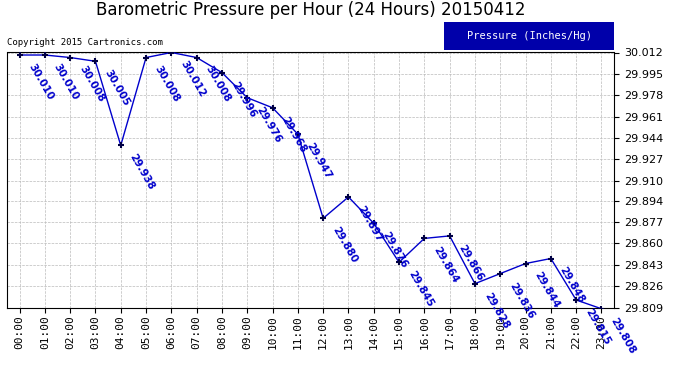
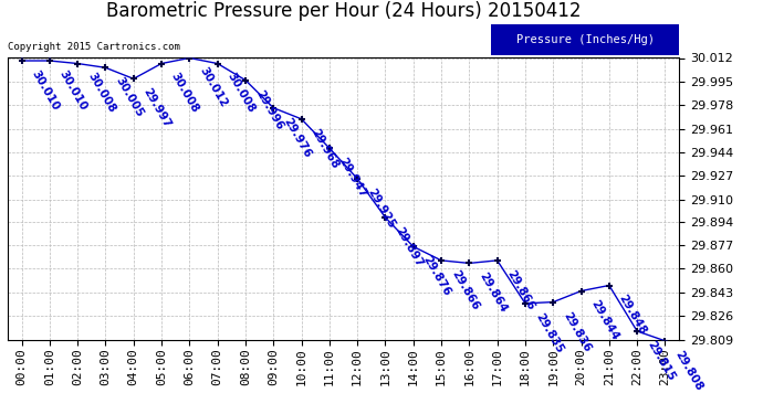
04:00: 29.938 -> 29.997
12:00: 29.880 -> 29.925
15:00: 29.845 -> 29.866
18:00: 29.828 -> 29.835
